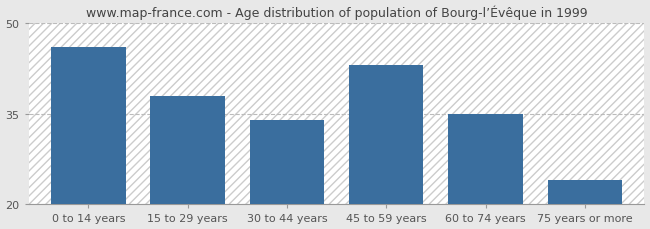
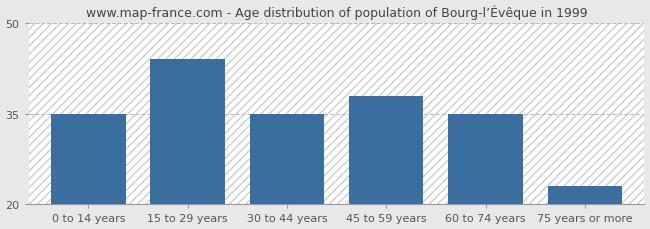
0 to 14 years: 46 -> 35
15 to 29 years: 38 -> 44
30 to 44 years: 34 -> 35
45 to 59 years: 43 -> 38
75 years or more: 24 -> 23
